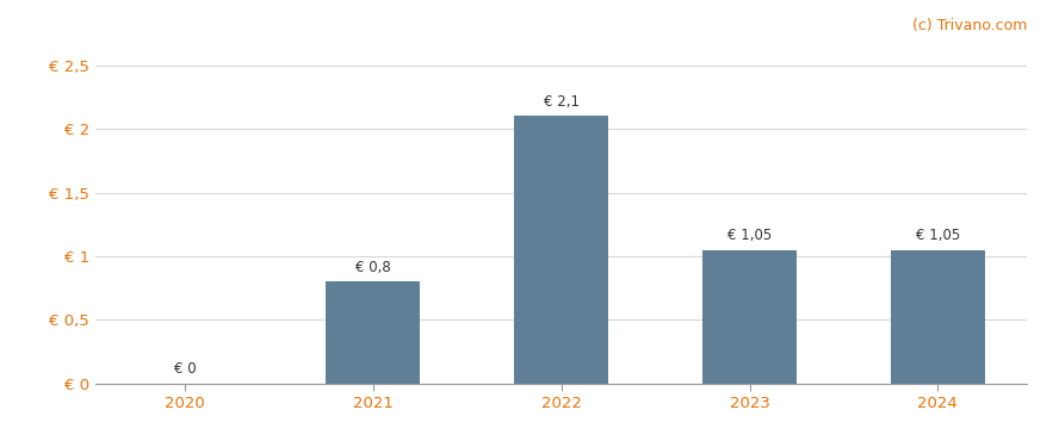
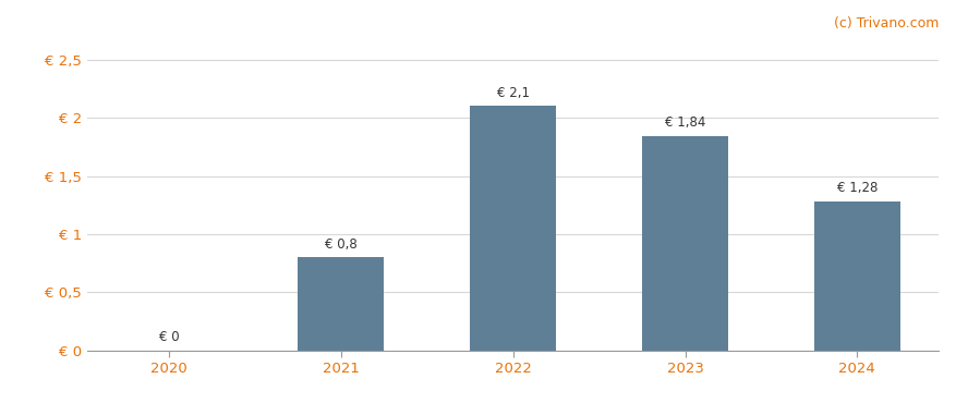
2023: 1,05 -> 1,84
2024: 1,05 -> 1,28
